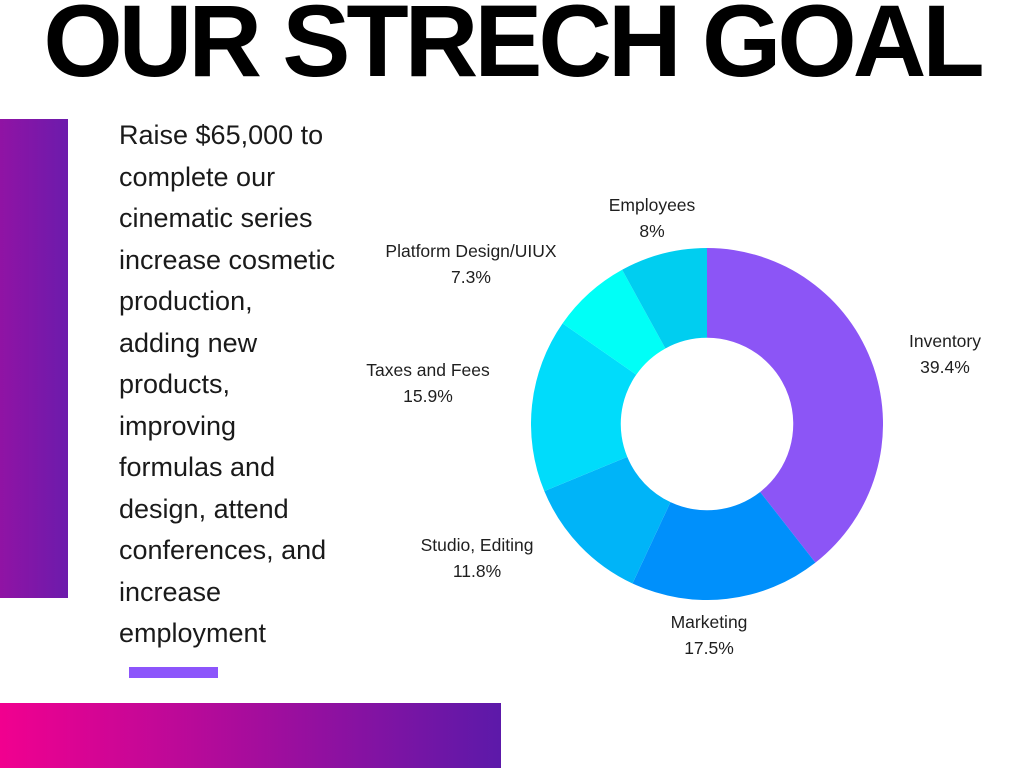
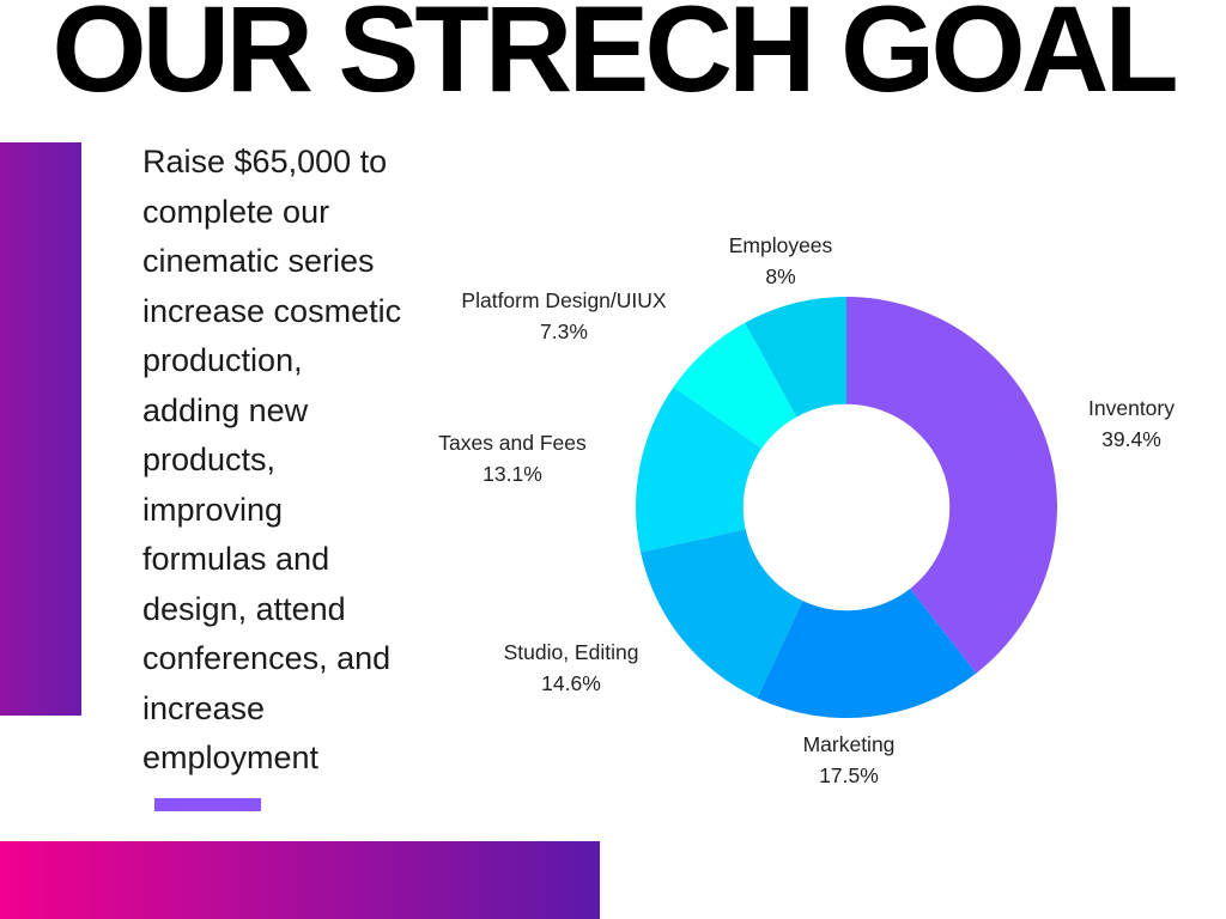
Studio, Editing: 11.8% -> 14.6%
Taxes and Fees: 15.9% -> 13.1%
